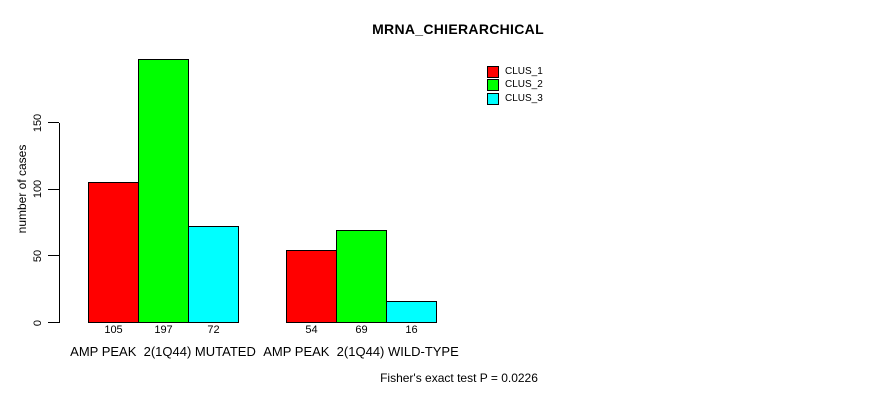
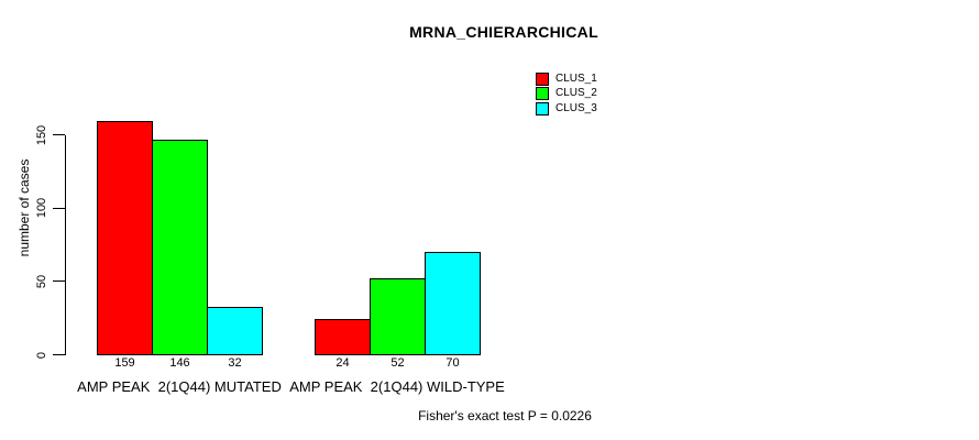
CLUS_1/AMP PEAK 2(1Q44) MUTATED: 105 -> 159
CLUS_2/AMP PEAK 2(1Q44) MUTATED: 197 -> 146
CLUS_3/AMP PEAK 2(1Q44) MUTATED: 72 -> 32
CLUS_1/AMP PEAK 2(1Q44) WILD-TYPE: 54 -> 24
CLUS_2/AMP PEAK 2(1Q44) WILD-TYPE: 69 -> 52
CLUS_3/AMP PEAK 2(1Q44) WILD-TYPE: 16 -> 70
